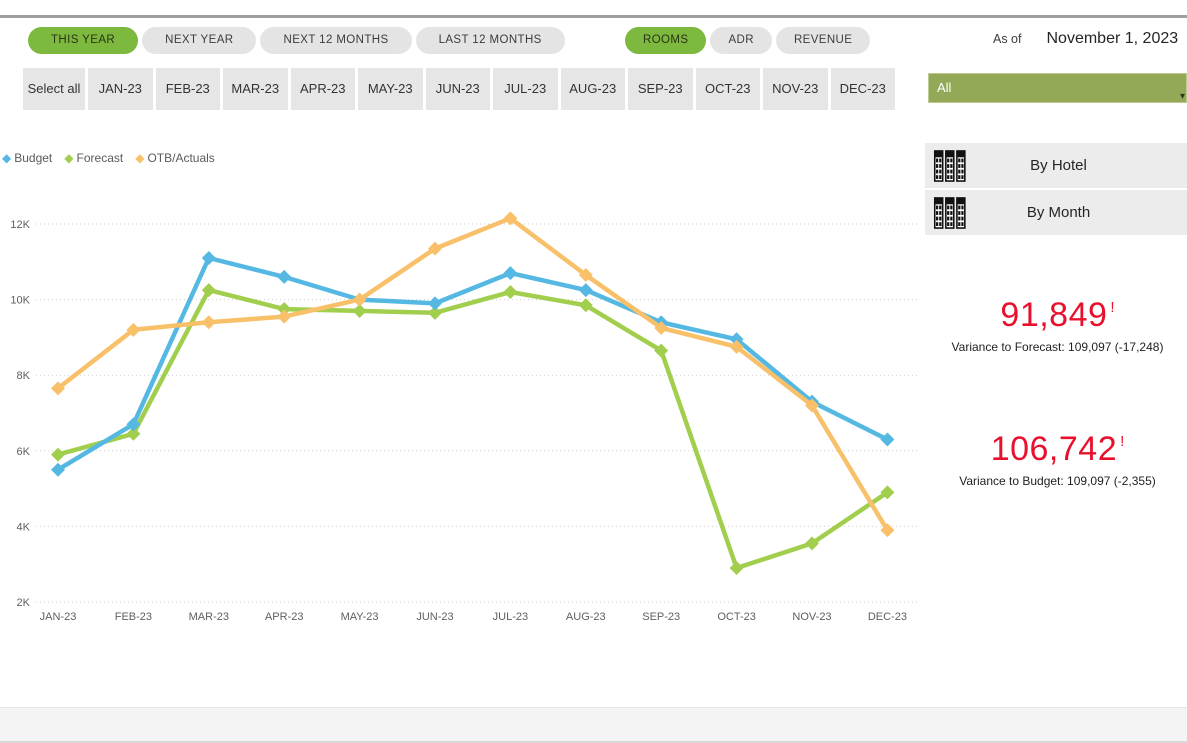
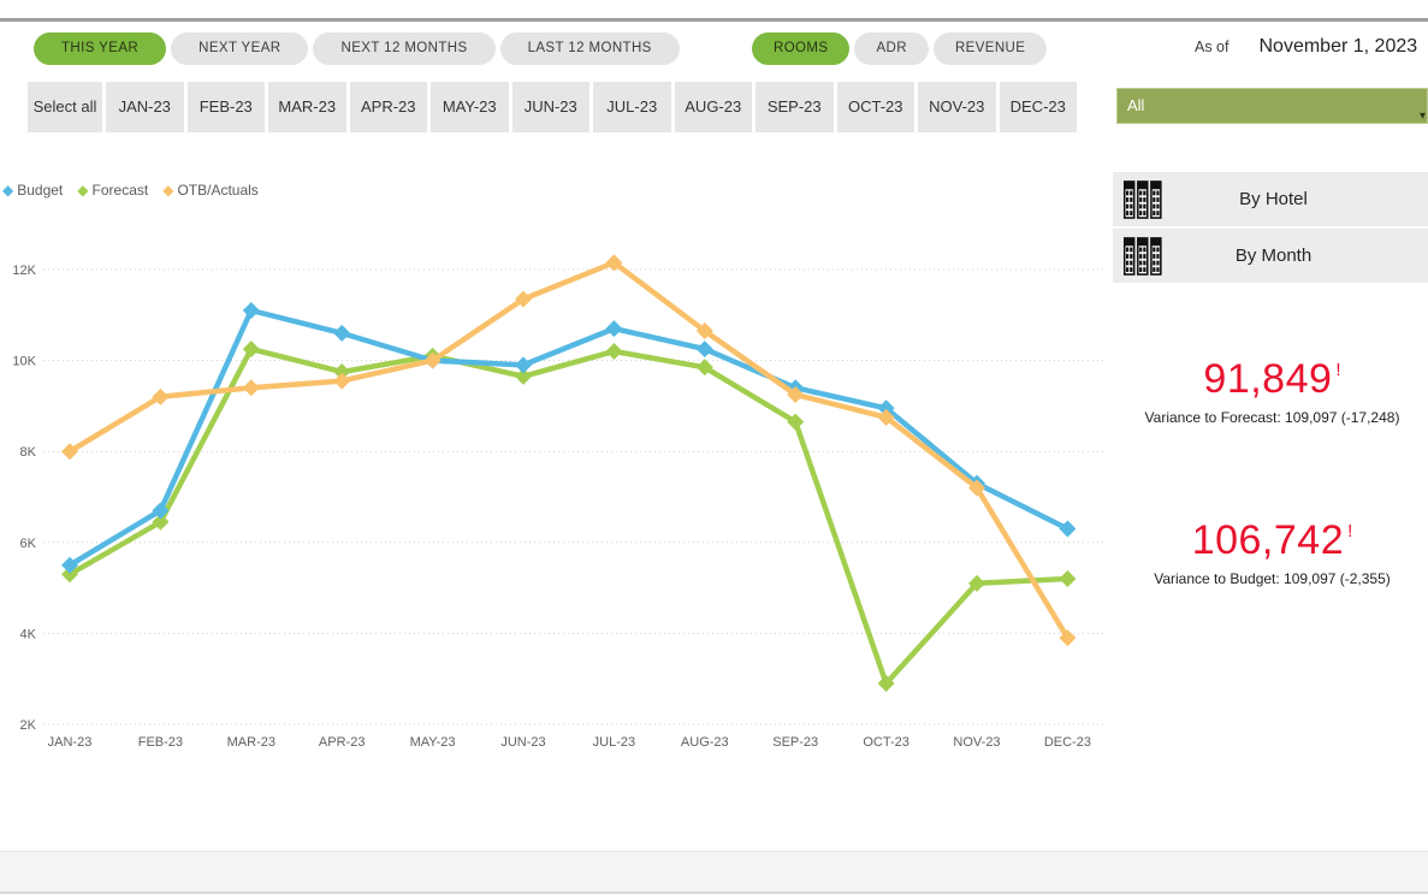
Forecast/JAN-23: 5.9K -> 5.3K
OTB/Actuals/JAN-23: 7.6K -> 8.0K
Forecast/MAY-23: 9.7K -> 10.1K
Forecast/NOV-23: 3.6K -> 5.1K
Forecast/DEC-23: 4.9K -> 5.2K
